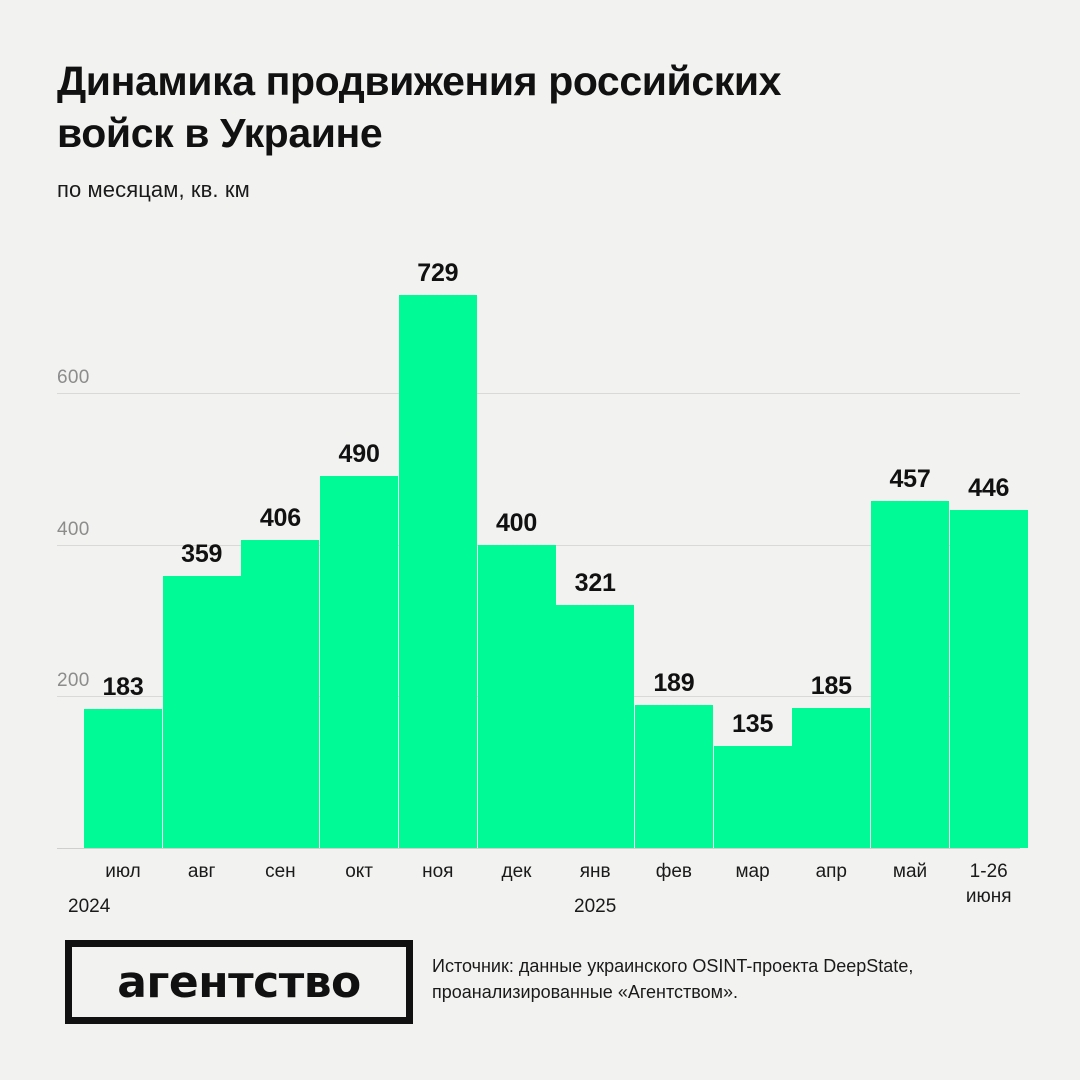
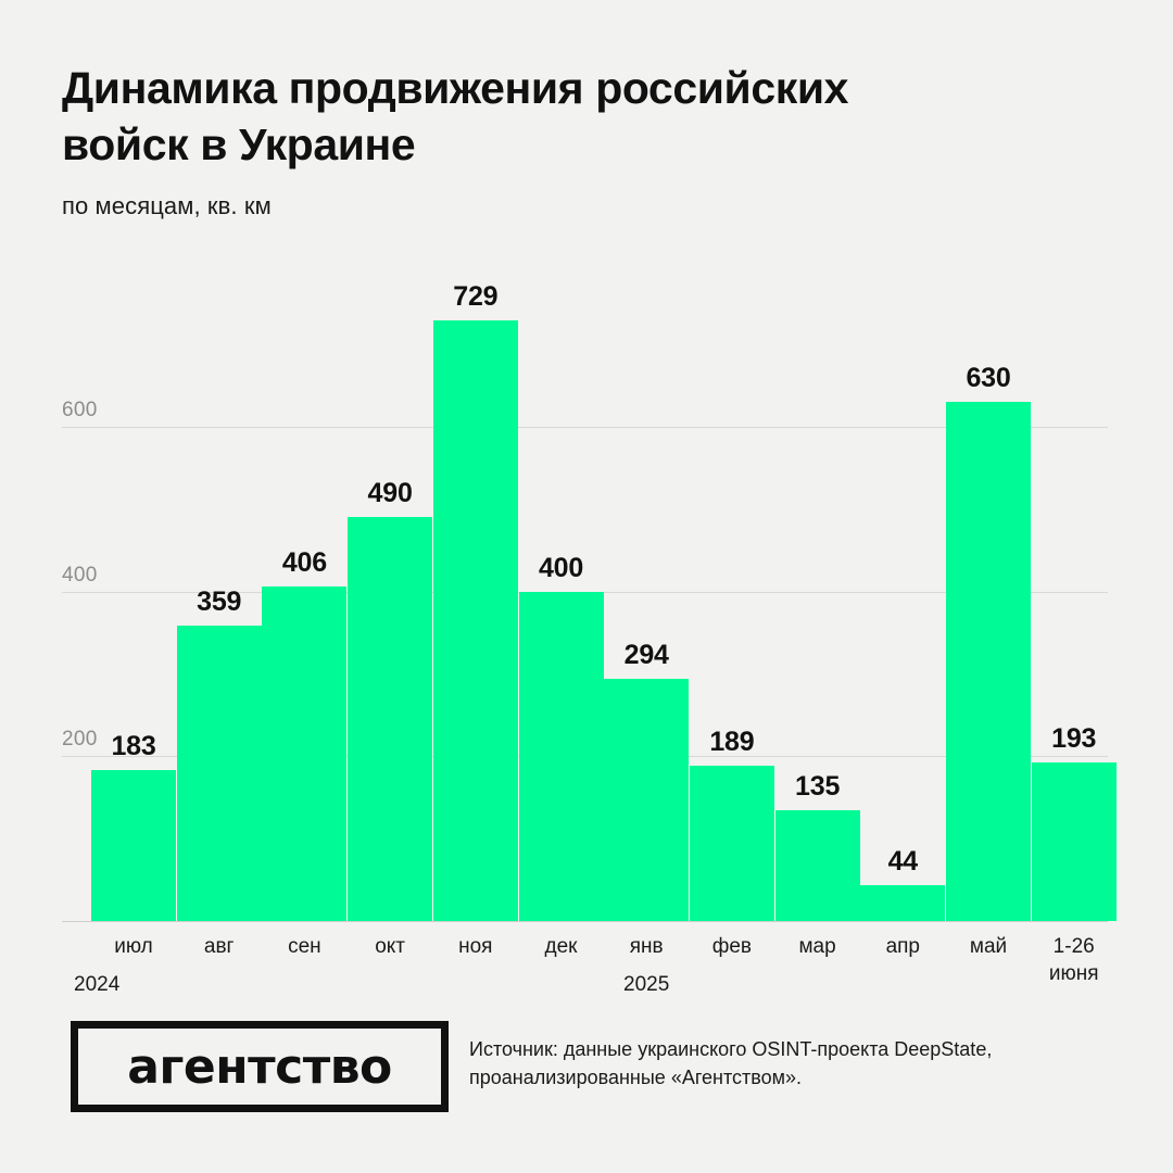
янв: 321 -> 294
апр: 185 -> 44
май: 457 -> 630
1-26 июня: 446 -> 193
